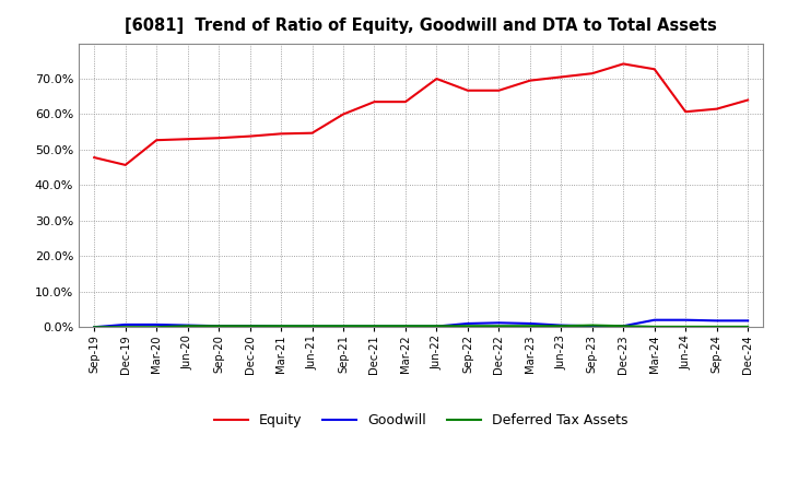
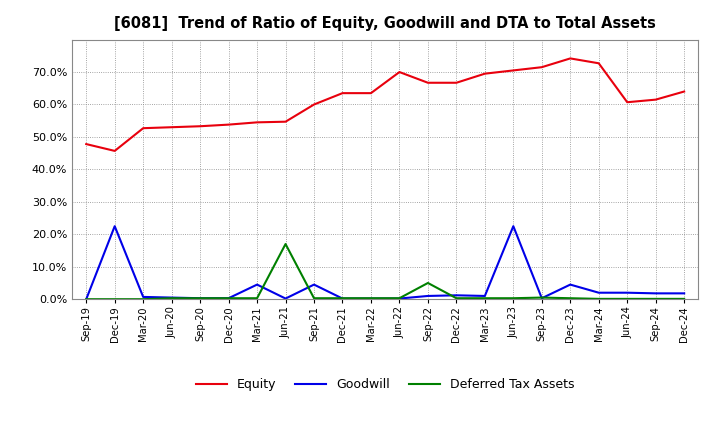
Goodwill/Dec-19: 0.7% -> 22.5%
Goodwill/Mar-21: 0.2% -> 4.5%
Deferred Tax Assets/Jun-21: 0.3% -> 17.0%
Goodwill/Sep-21: 0.2% -> 4.5%
Deferred Tax Assets/Sep-22: 0.3% -> 5.0%
Goodwill/Jun-23: 0.5% -> 22.5%
Goodwill/Dec-23: 0.3% -> 4.5%
